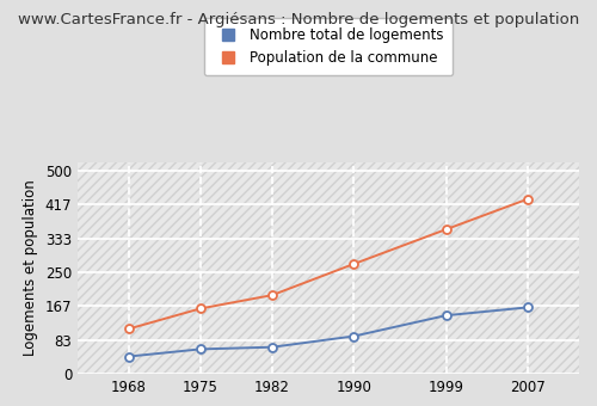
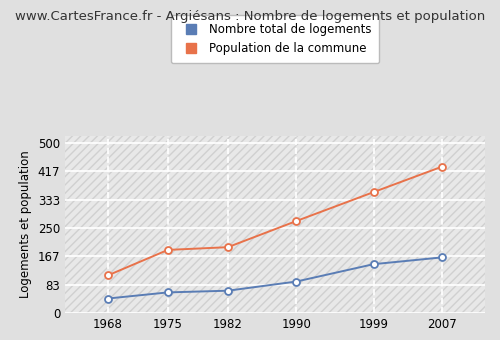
Population de la commune/1975: 160 -> 185
